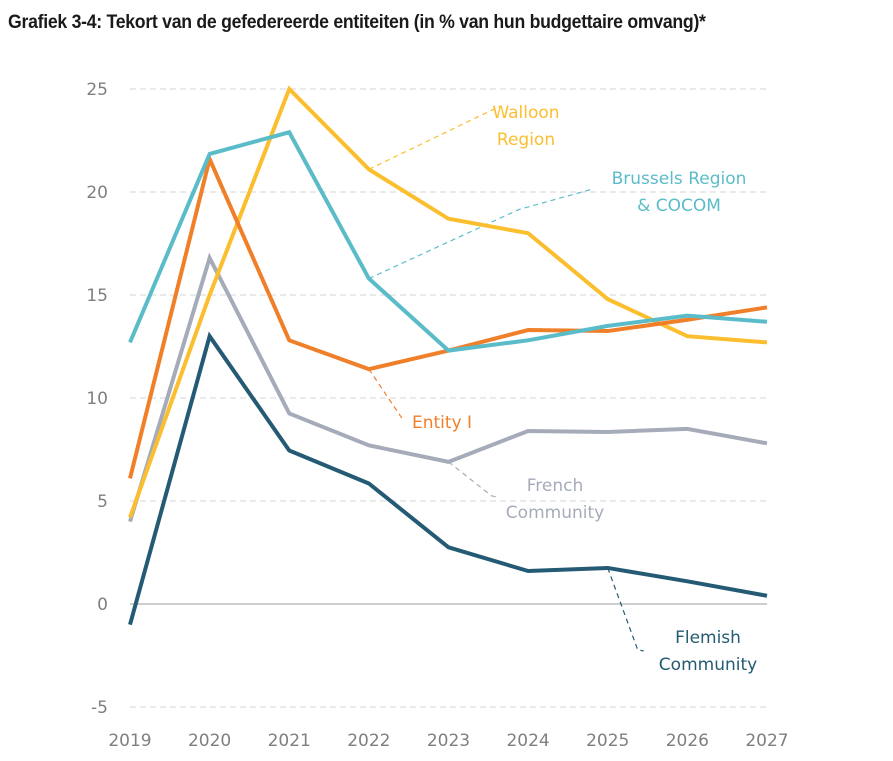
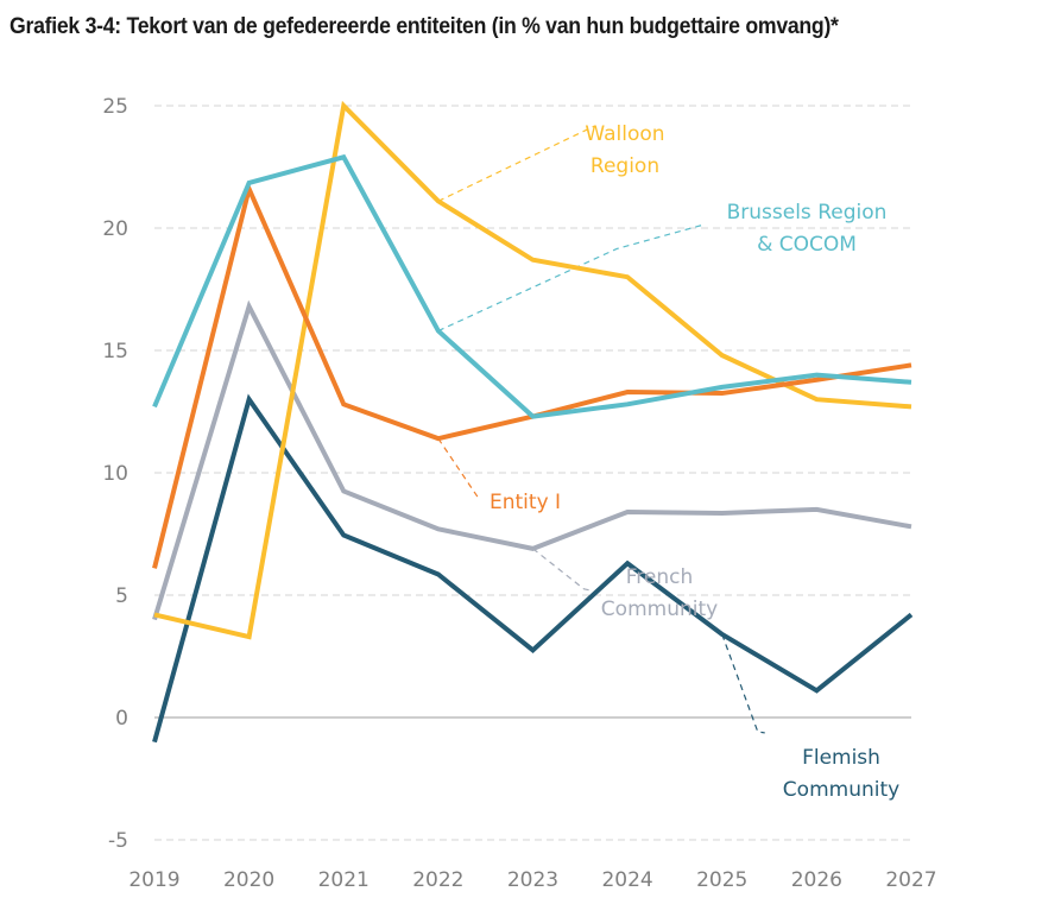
Walloon Region/2020: 15.0 -> 3.3
Flemish Community/2024: 1.6 -> 6.3
Flemish Community/2025: 1.8 -> 3.4
Flemish Community/2027: 0.4 -> 4.2
